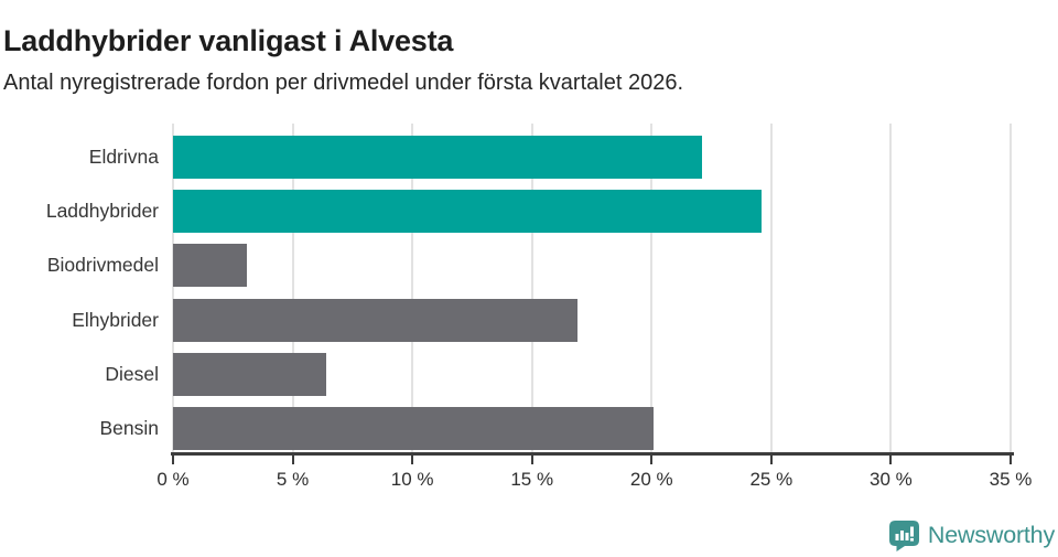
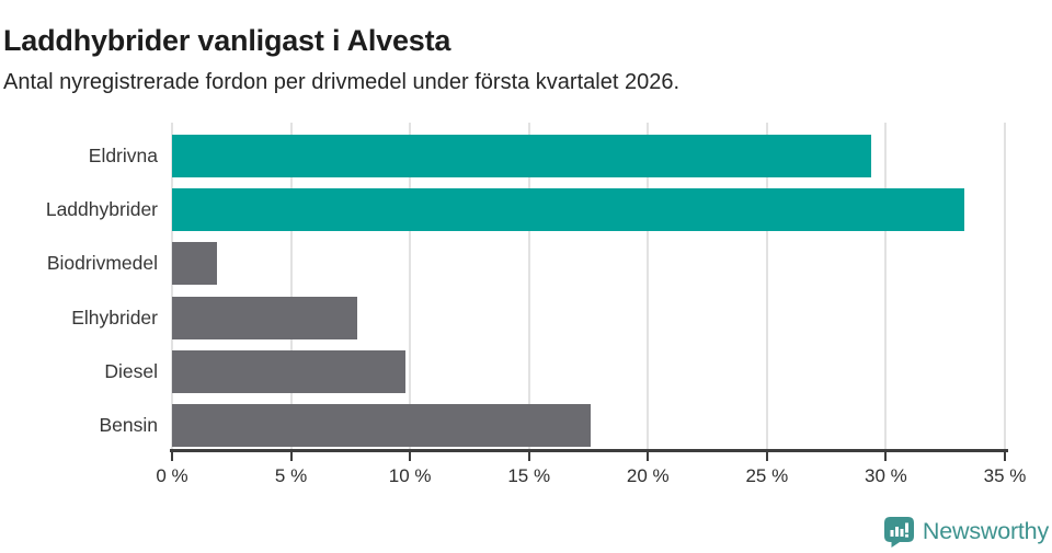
Eldrivna: 22.1% -> 29.4%
Laddhybrider: 24.6% -> 33.3%
Biodrivmedel: 3.1% -> 1.9%
Elhybrider: 16.9% -> 7.8%
Diesel: 6.4% -> 9.8%
Bensin: 20.1% -> 17.6%
